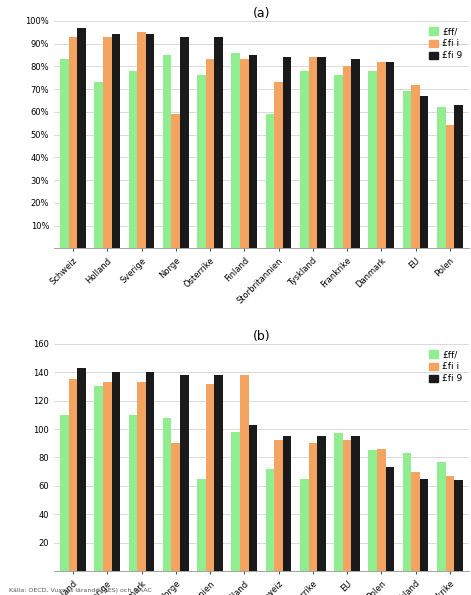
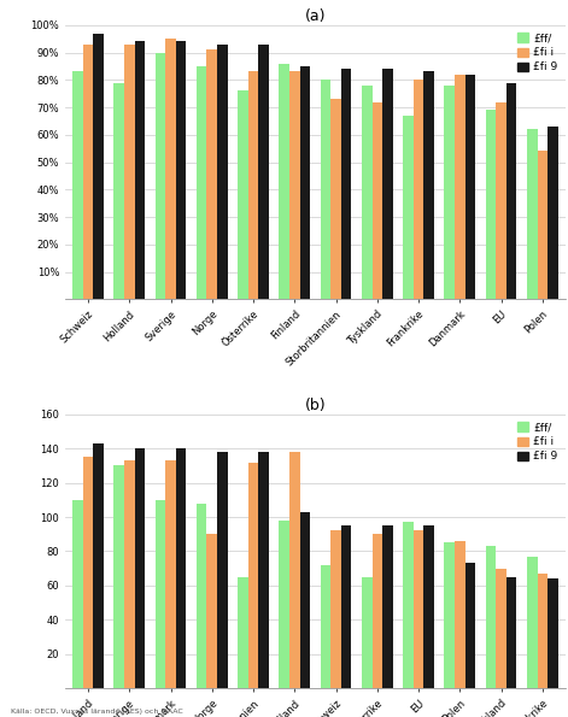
(a)/£ff//Holland: 73% -> 79%
(a)/£ff//Sverige: 78% -> 90%
(a)/£fi i/Norge: 59% -> 91%
(a)/£ff//Storbritannien: 59% -> 80%
(a)/£fi i/Tyskland: 84% -> 72%
(a)/£ff//Frankrike: 76% -> 67%
(a)/£fi 9/EU: 67% -> 79%
